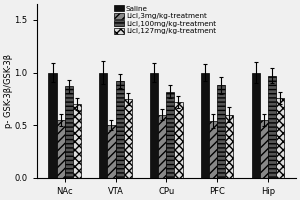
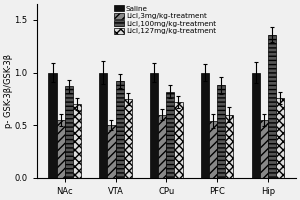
Licl,100mg/kg-treatment/Hip: 0.97 -> 1.36
